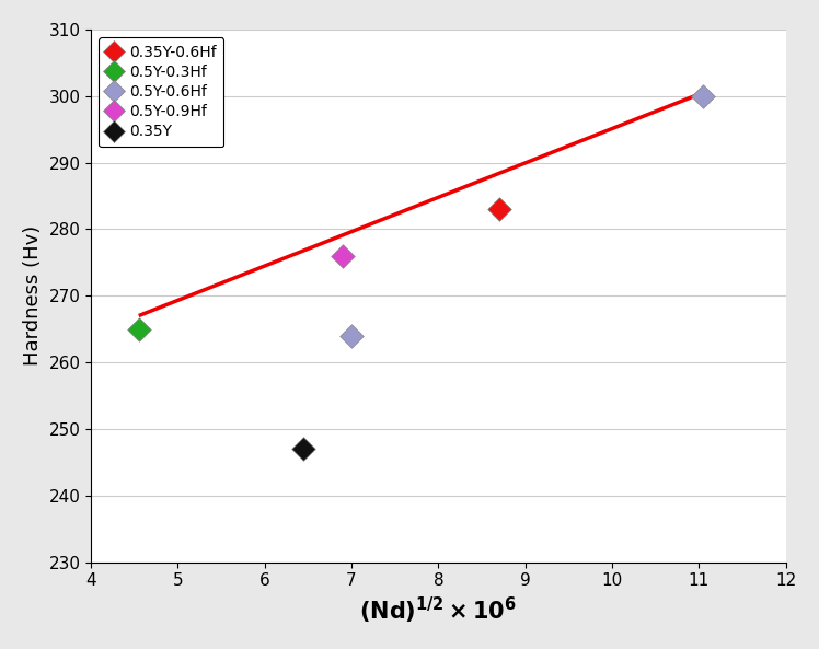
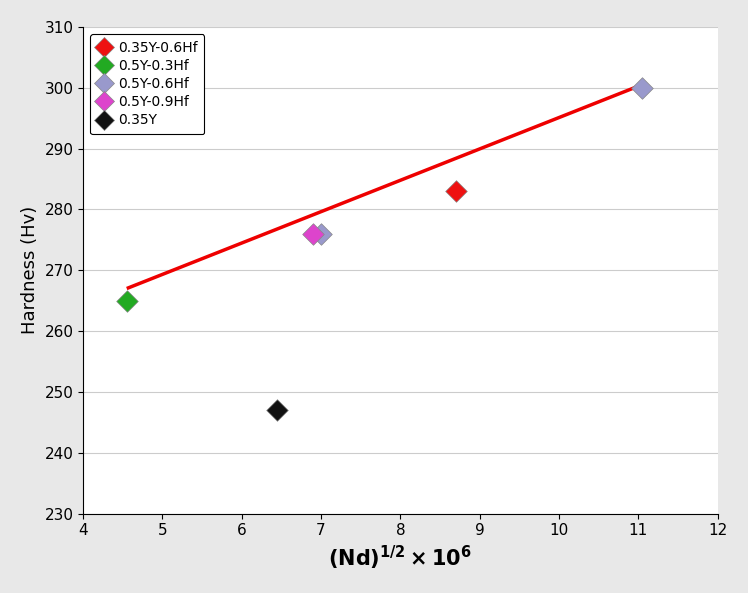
0.5Y-0.6Hf/7: 264 -> 276
